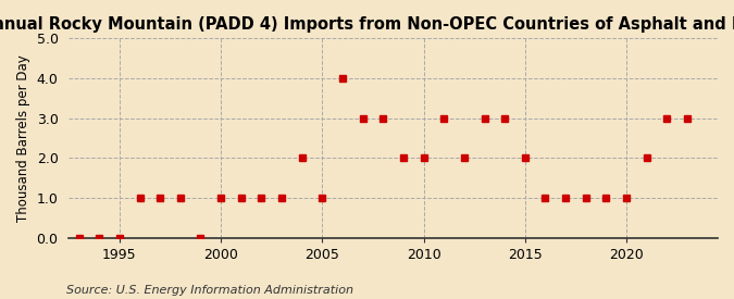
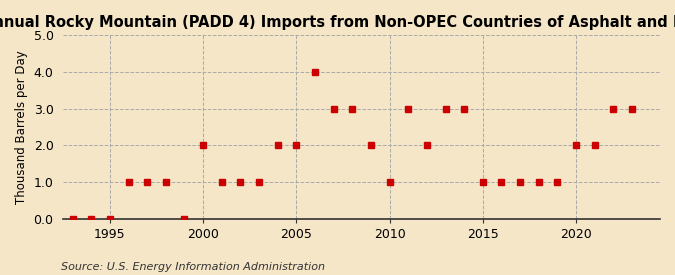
2000: 1 -> 2
2005: 1 -> 2
2010: 2 -> 1
2015: 2 -> 1
2020: 1 -> 2
